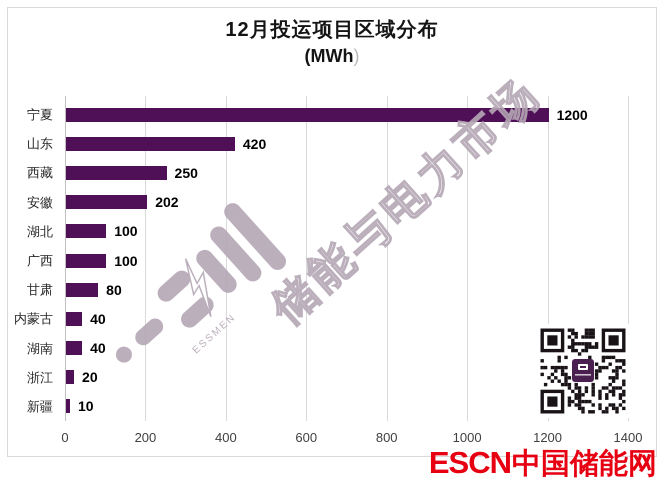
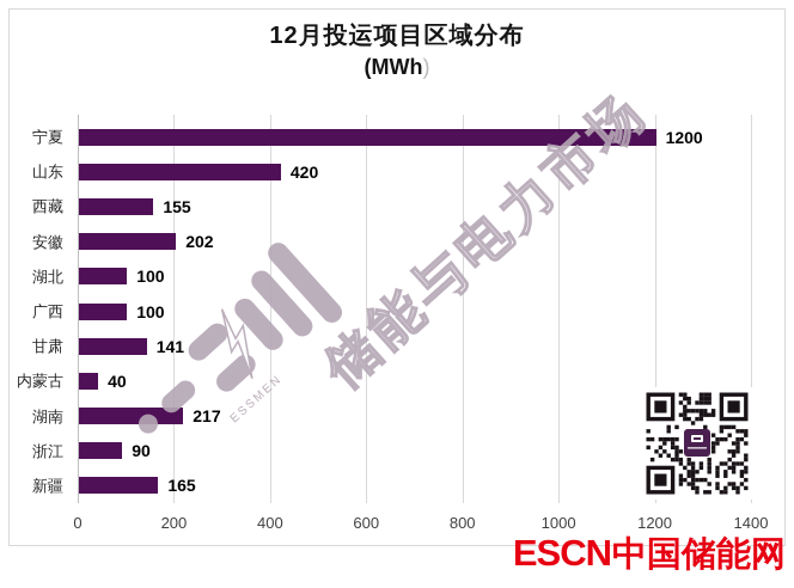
西藏: 250 -> 155
甘肃: 80 -> 141
湖南: 40 -> 217
浙江: 20 -> 90
新疆: 10 -> 165
